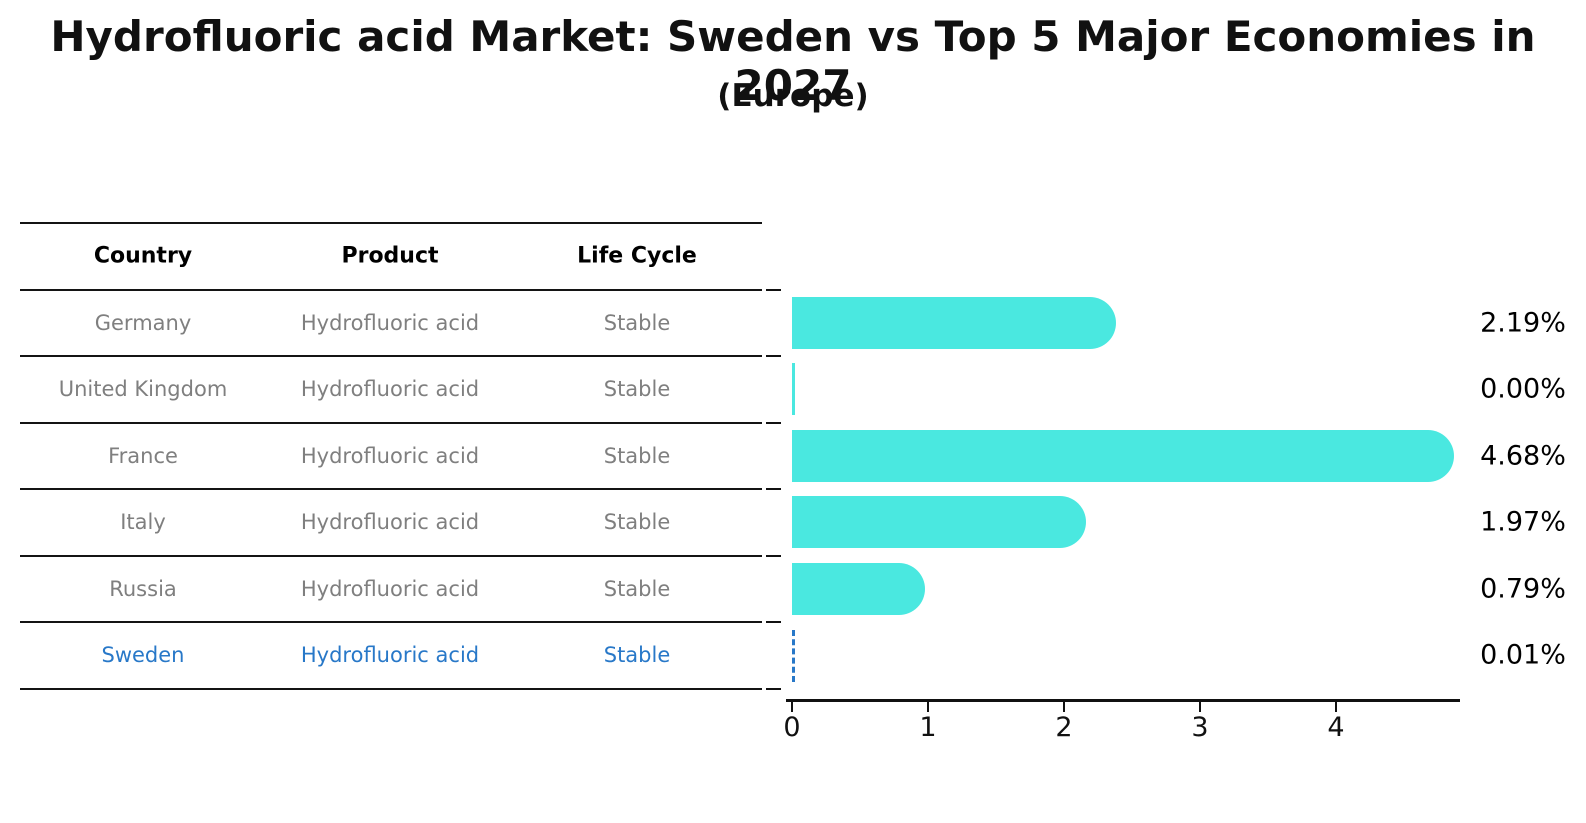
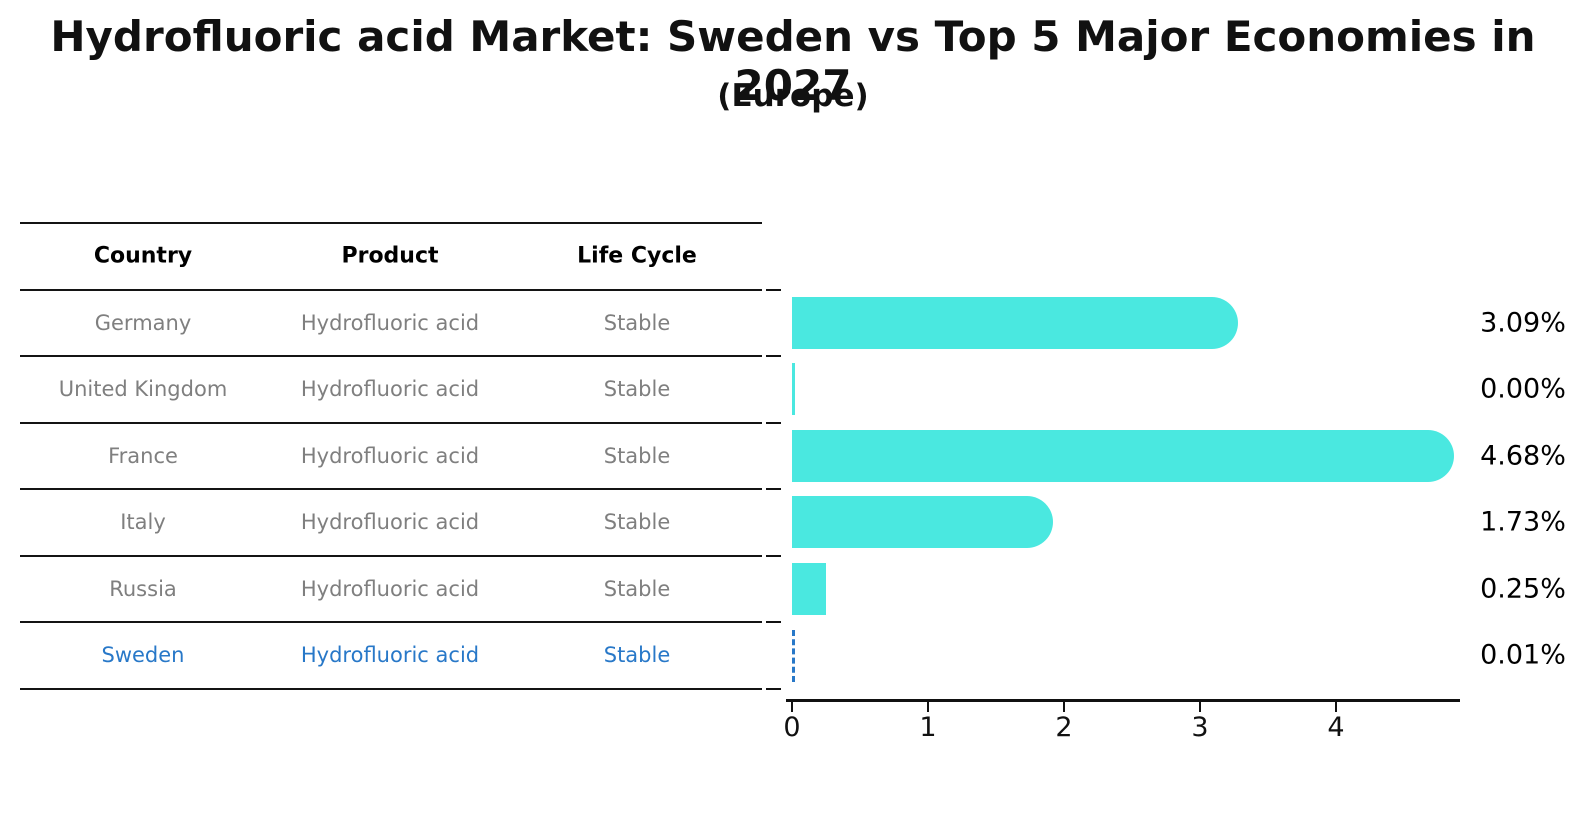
Germany: 2.19% -> 3.09%
Italy: 1.97% -> 1.73%
Russia: 0.79% -> 0.25%
